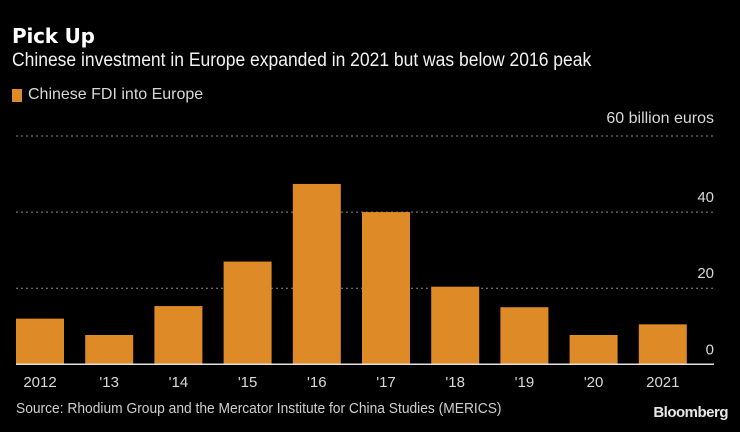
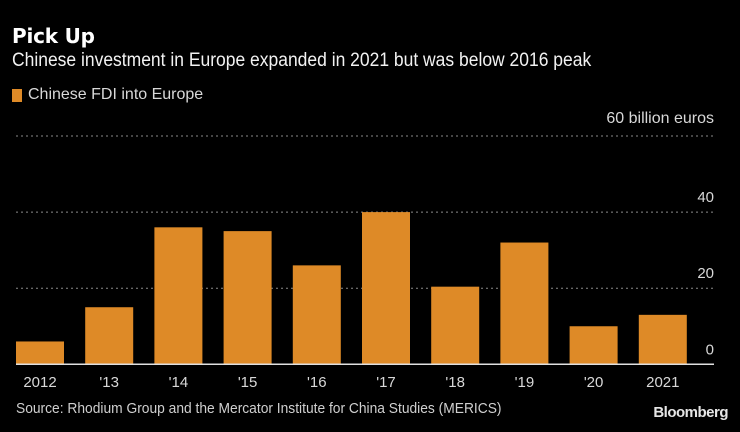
2012: 12 -> 6
'13: 8 -> 15
'14: 15 -> 36
'15: 27 -> 35
'16: 47 -> 26
'19: 15 -> 32
'20: 8 -> 10
2021: 10 -> 13
